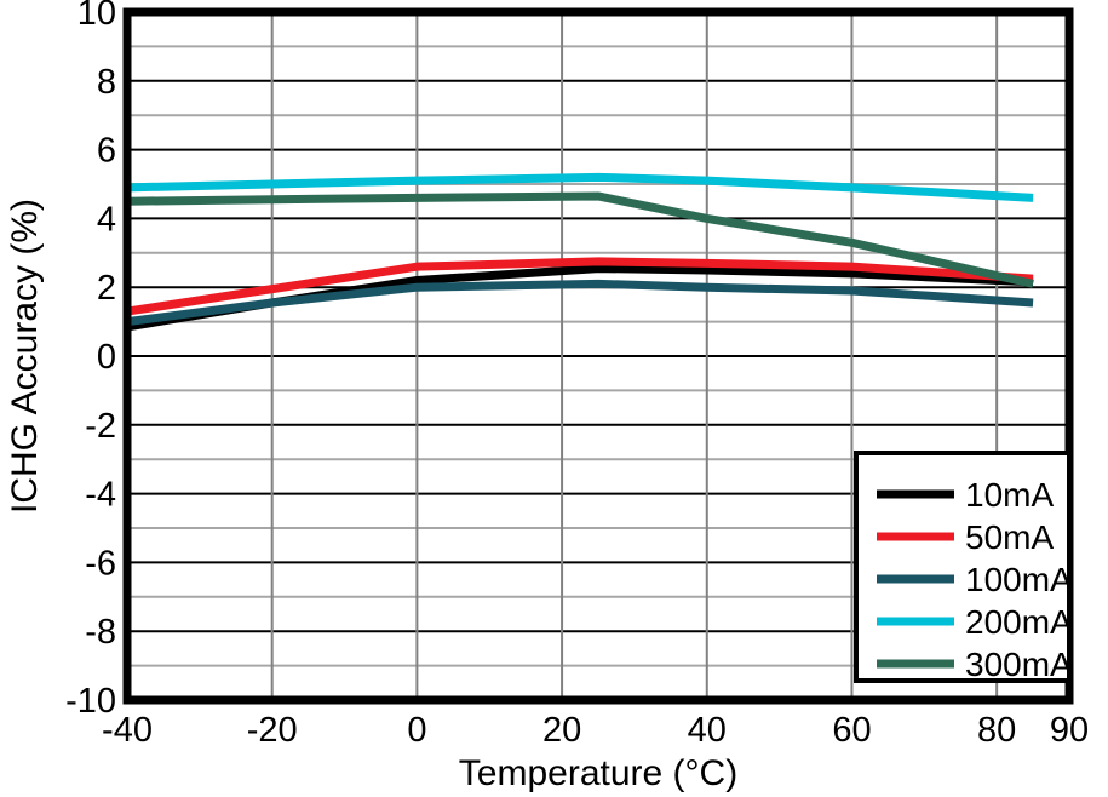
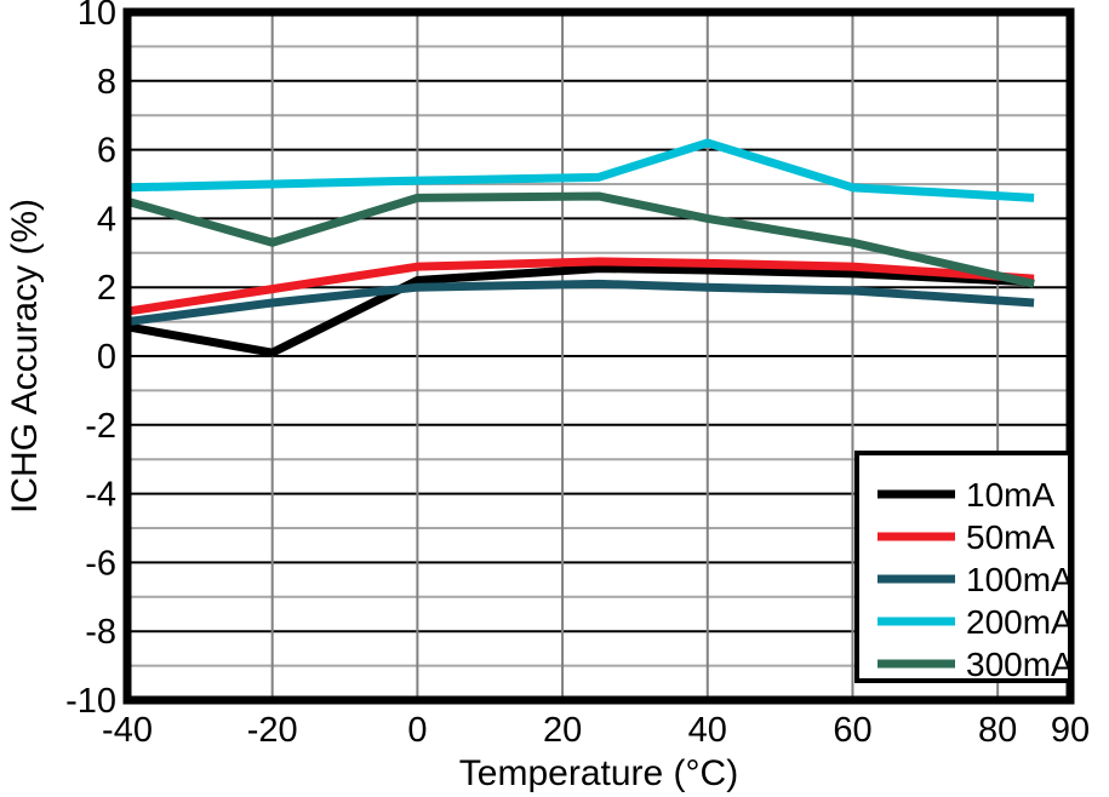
10mA/-20: 1.6 -> 0.1
300mA/-20: 4.5 -> 3.3
200mA/40: 5.1 -> 6.2
